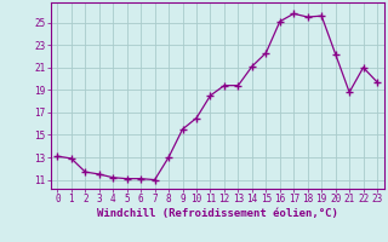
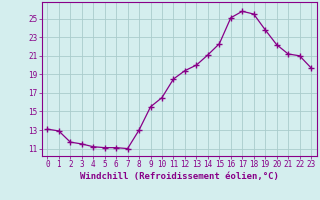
13: 19.4 -> 20.0
19: 25.6 -> 23.8
21: 18.8 -> 21.2
